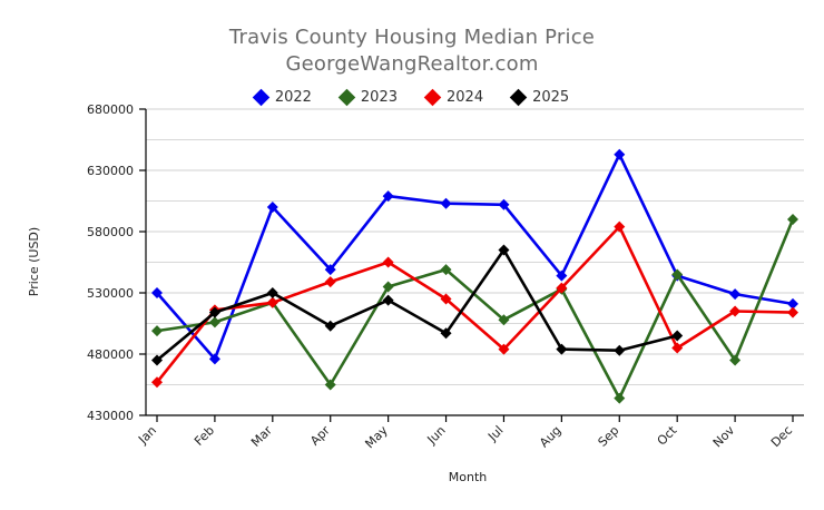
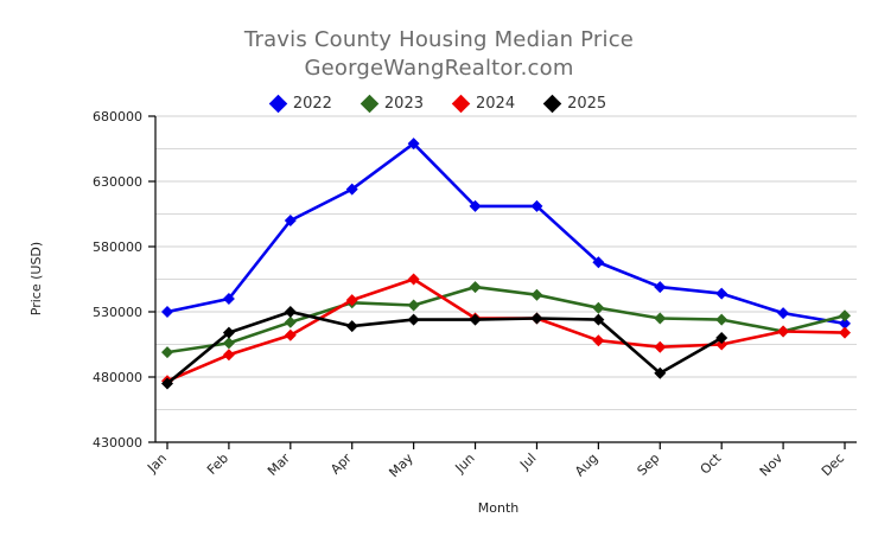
2024/Jan: 457000 -> 477000
2022/Feb: 476000 -> 540000
2024/Feb: 516000 -> 497000
2024/Mar: 522000 -> 512000
2022/Apr: 549000 -> 624000
2023/Apr: 455000 -> 537000
2025/Apr: 503000 -> 519000
2022/May: 609000 -> 659000
2022/Jun: 603000 -> 611000
2025/Jun: 497000 -> 524000
2022/Jul: 602000 -> 611000
2023/Jul: 508000 -> 543000
2024/Jul: 484000 -> 525000
2025/Jul: 565000 -> 525000
2022/Aug: 544000 -> 568000
2024/Aug: 534000 -> 508000
2025/Aug: 484000 -> 524000
2022/Sep: 643000 -> 549000
2023/Sep: 444000 -> 525000
2024/Sep: 584000 -> 503000
2023/Oct: 545000 -> 524000
2024/Oct: 485000 -> 505000
2025/Oct: 495000 -> 510000
2023/Nov: 475000 -> 515000
2023/Dec: 590000 -> 527000
